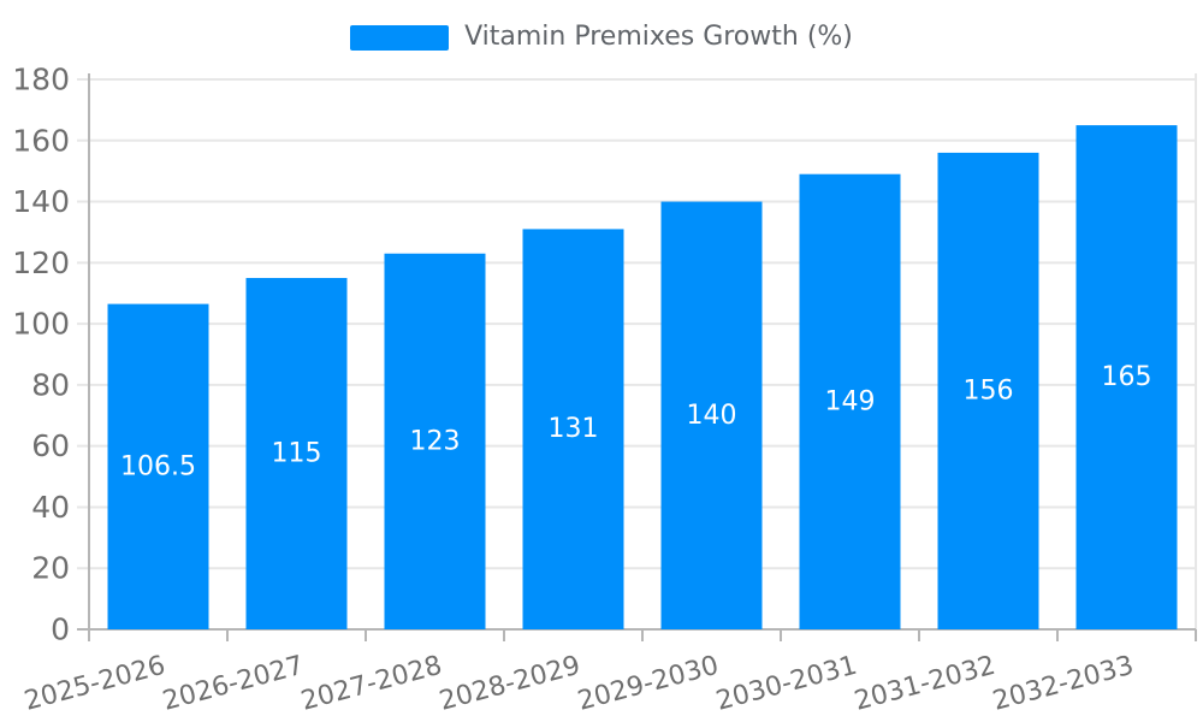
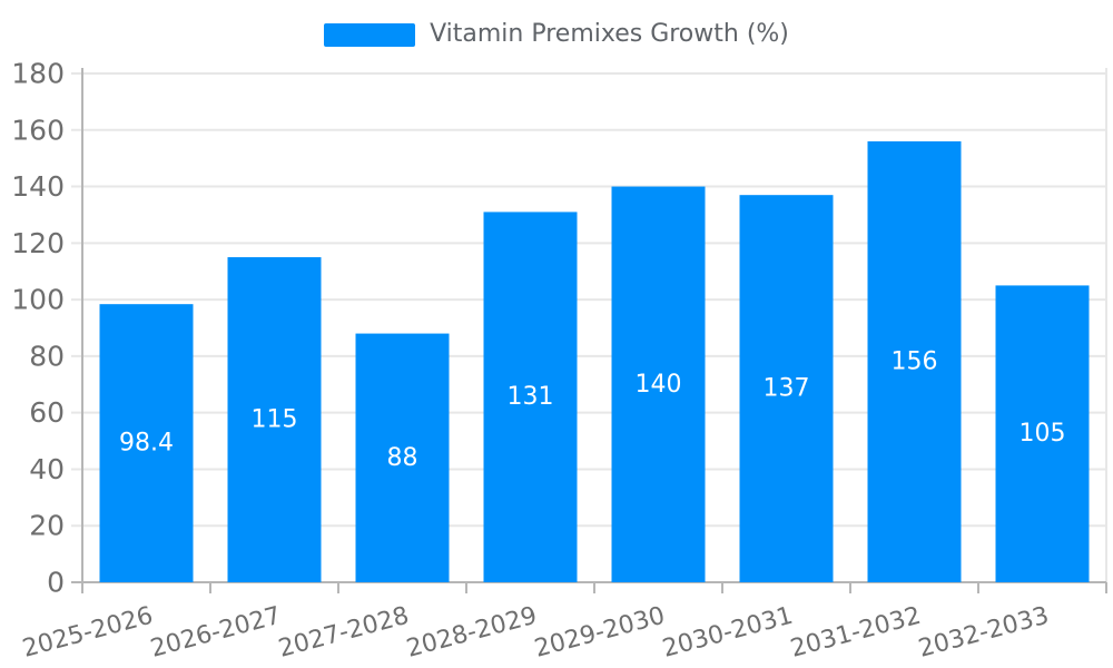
2025-2026: 106.5 -> 98.4
2027-2028: 123 -> 88
2030-2031: 149 -> 137
2032-2033: 165 -> 105
